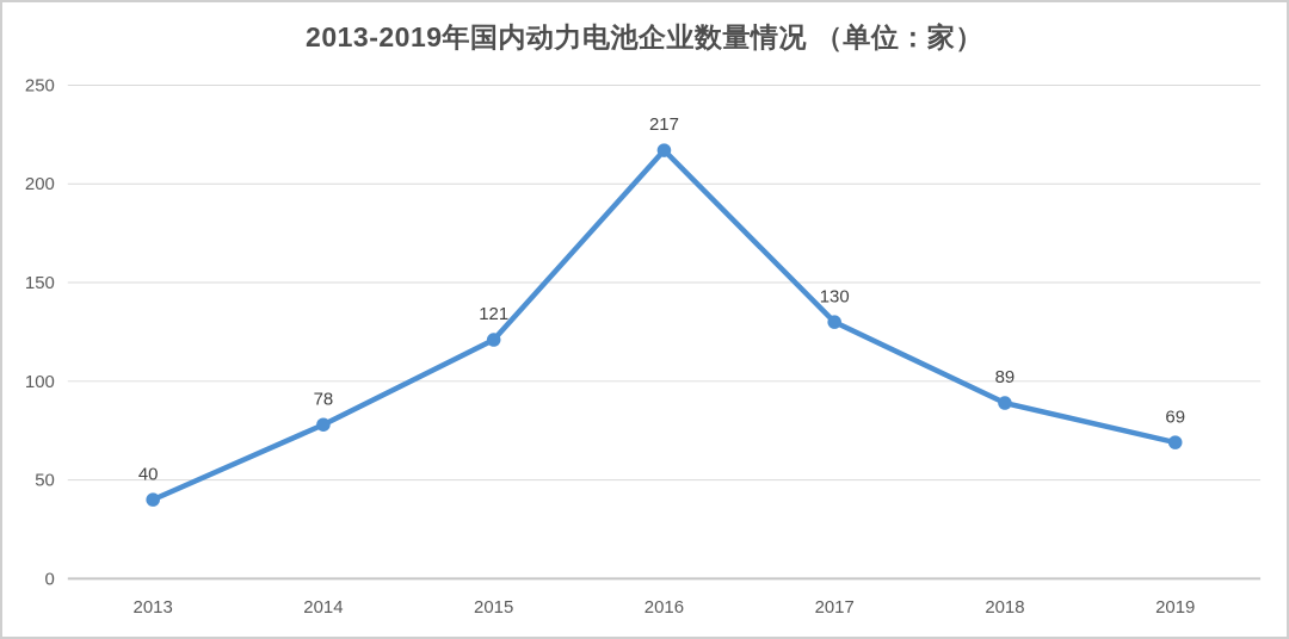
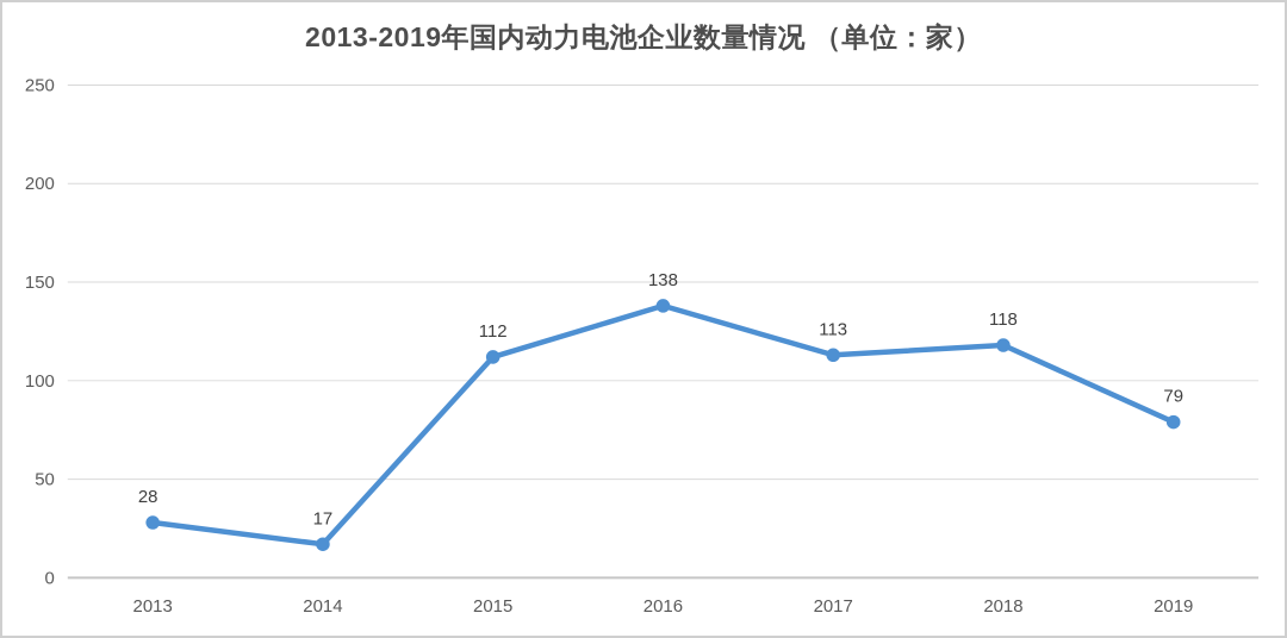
2013: 40 -> 28
2014: 78 -> 17
2015: 121 -> 112
2016: 217 -> 138
2017: 130 -> 113
2018: 89 -> 118
2019: 69 -> 79
